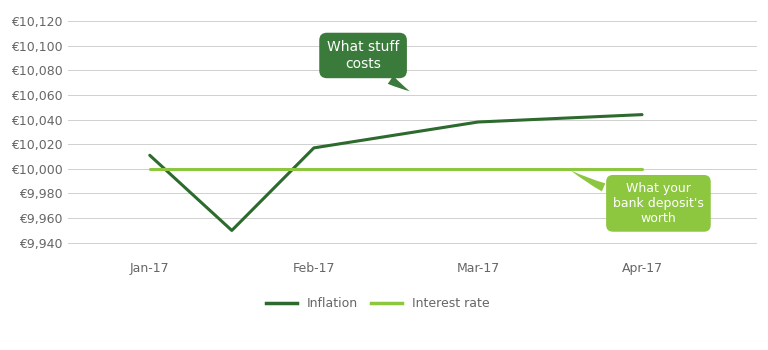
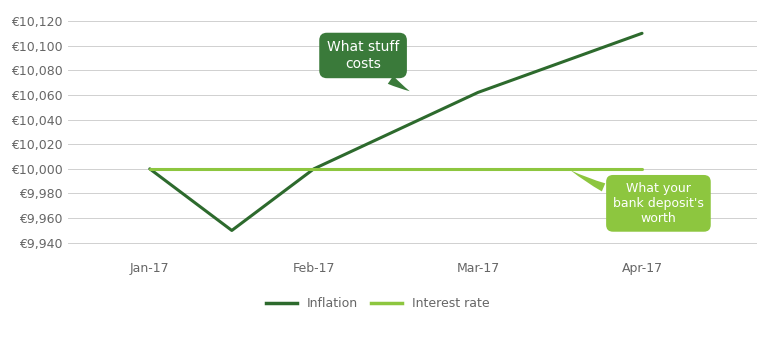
Inflation/Jan-17: €10,011 -> €10,000
Inflation/Feb-17: €10,017 -> €10,000
Inflation/Mar-17: €10,038 -> €10,062
Inflation/Apr-17: €10,044 -> €10,110
